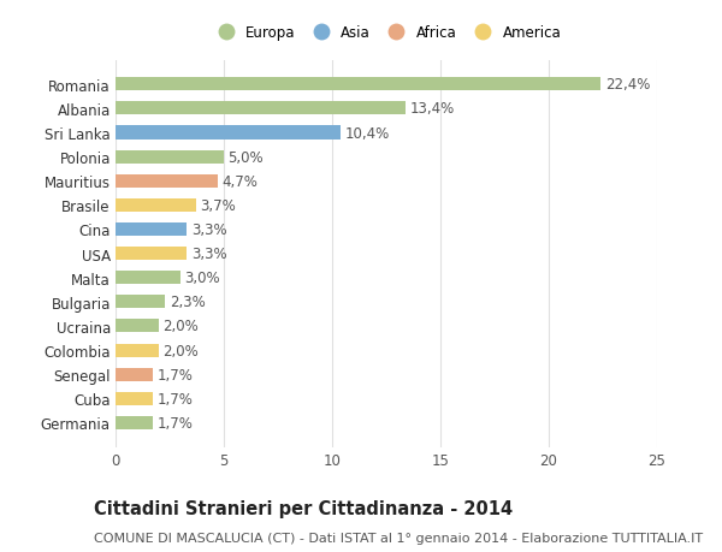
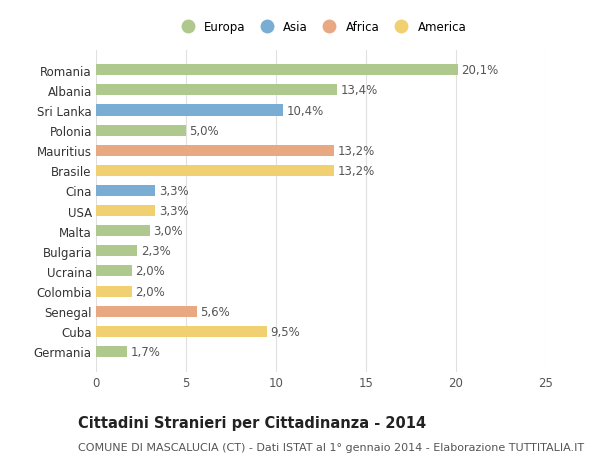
Romania: 22,4% -> 20,1%
Mauritius: 4,7% -> 13,2%
Brasile: 3,7% -> 13,2%
Senegal: 1,7% -> 5,6%
Cuba: 1,7% -> 9,5%
